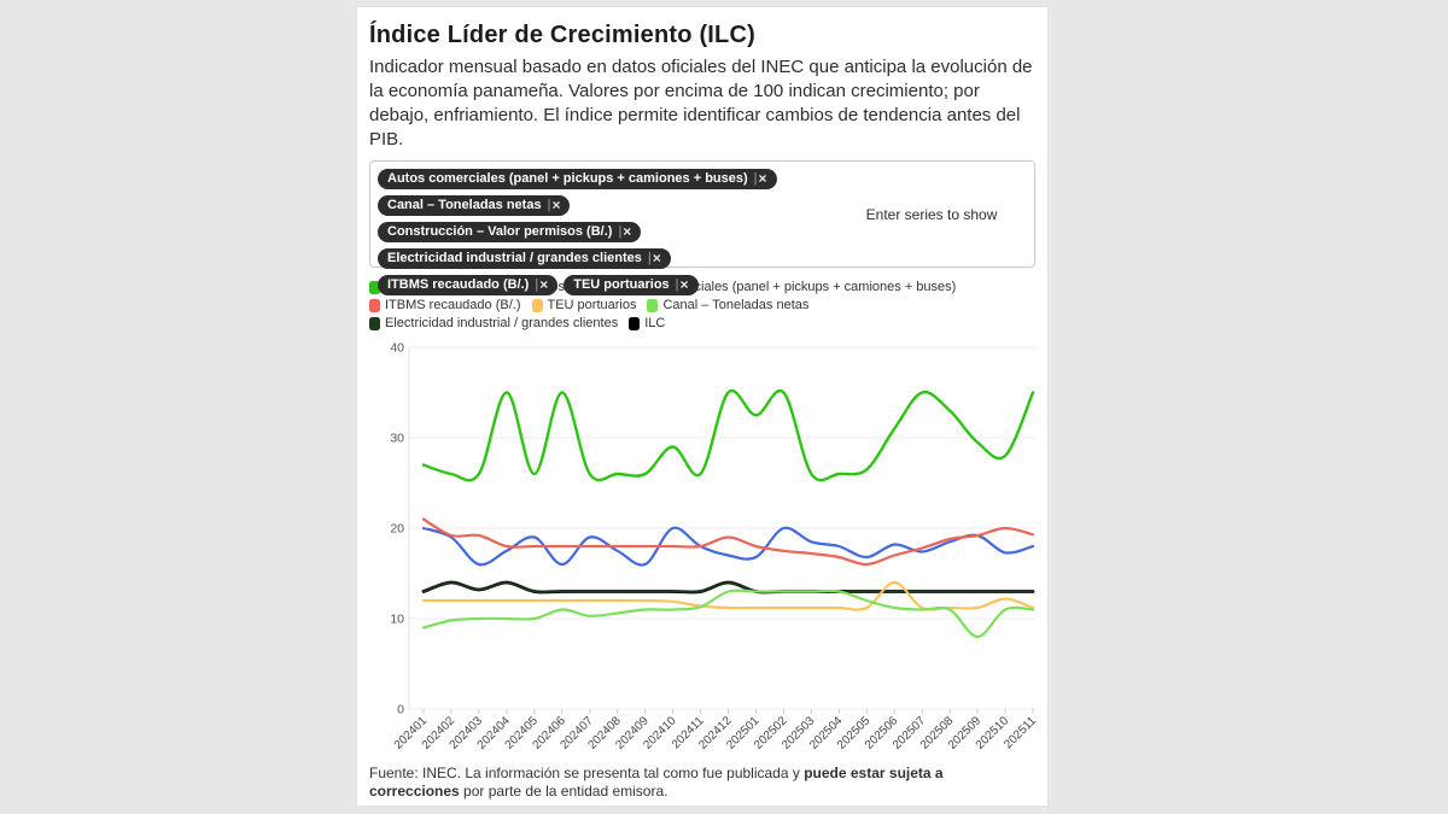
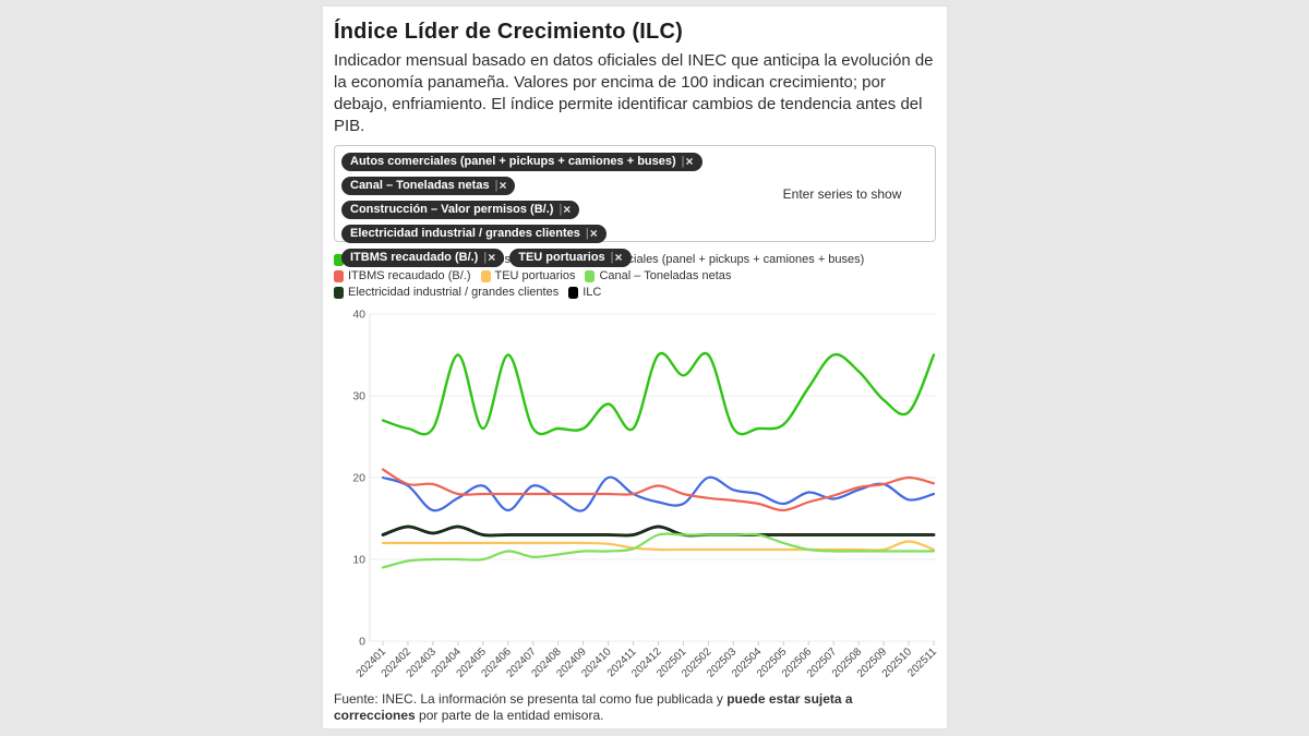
TEU portuarios/202506: 14 -> 11
Canal – Toneladas netas/202509: 8 -> 11
